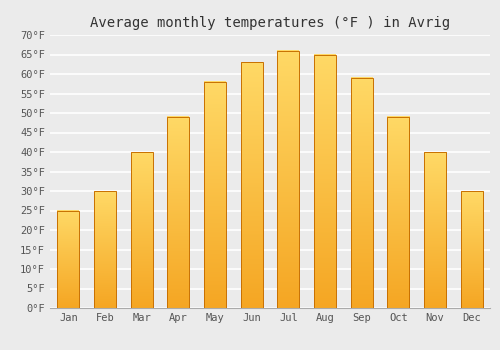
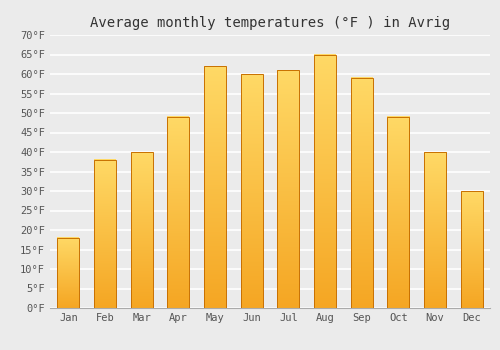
Jan: 25°F -> 18°F
Feb: 30°F -> 38°F
May: 58°F -> 62°F
Jun: 63°F -> 60°F
Jul: 66°F -> 61°F
